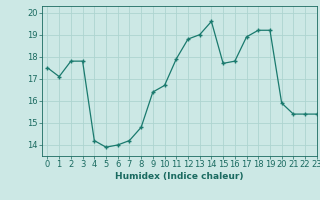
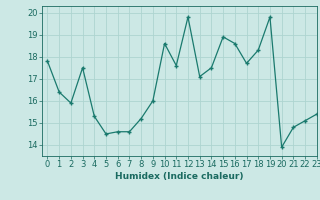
0: 17.5 -> 17.8
1: 17.1 -> 16.4
2: 17.8 -> 15.9
3: 17.8 -> 17.5
4: 14.2 -> 15.3
5: 13.9 -> 14.5
6: 14.0 -> 14.6
7: 14.2 -> 14.6
8: 14.8 -> 15.2
9: 16.4 -> 16.0
10: 16.7 -> 18.6
11: 17.9 -> 17.6
12: 18.8 -> 19.8
13: 19.0 -> 17.1
14: 19.6 -> 17.5
15: 17.7 -> 18.9
16: 17.8 -> 18.6
17: 18.9 -> 17.7
18: 19.2 -> 18.3
19: 19.2 -> 19.8
20: 15.9 -> 13.9
21: 15.4 -> 14.8
22: 15.4 -> 15.1
